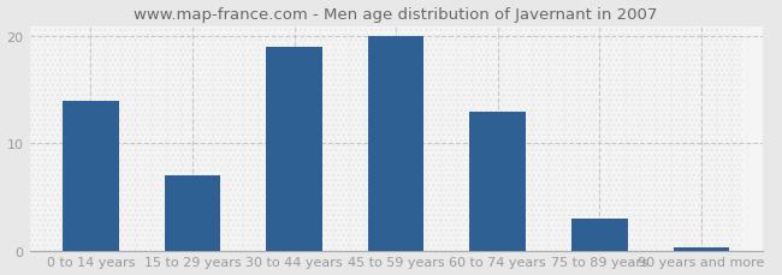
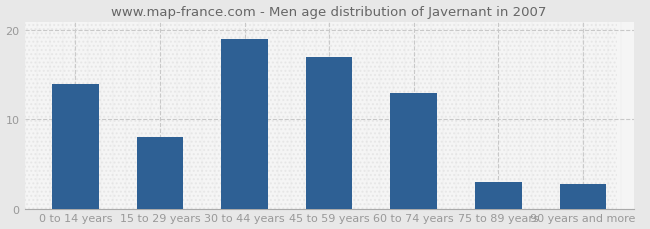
15 to 29 years: 7.0 -> 8.0
45 to 59 years: 20.0 -> 17.0
90 years and more: 0.3 -> 2.8
